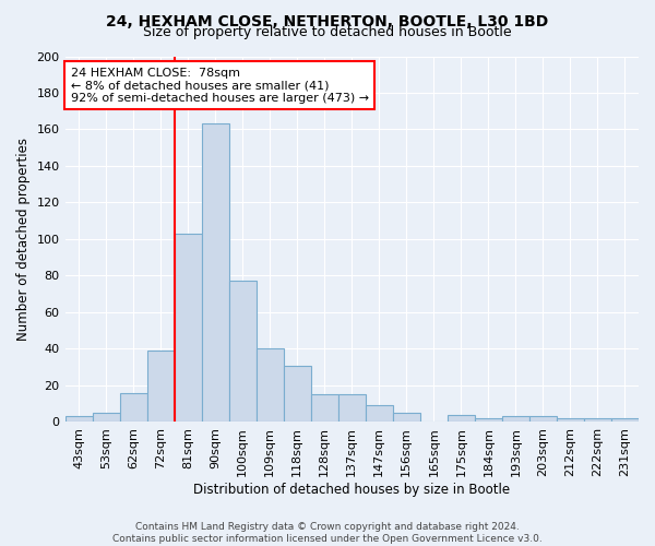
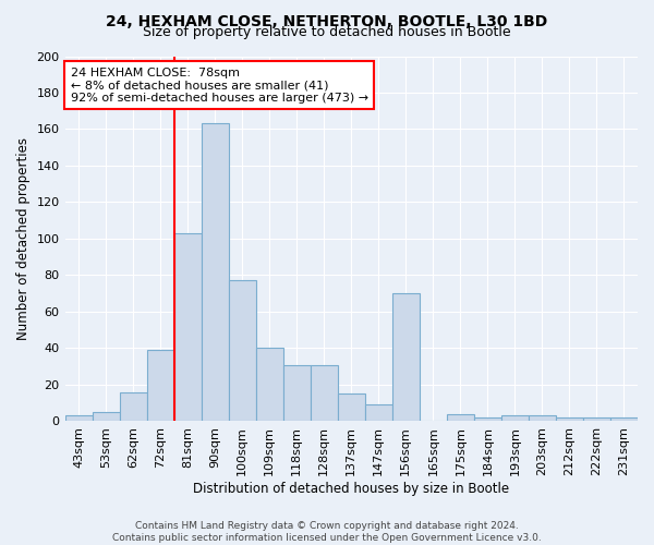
128sqm: 15 -> 31
156sqm: 5 -> 70
